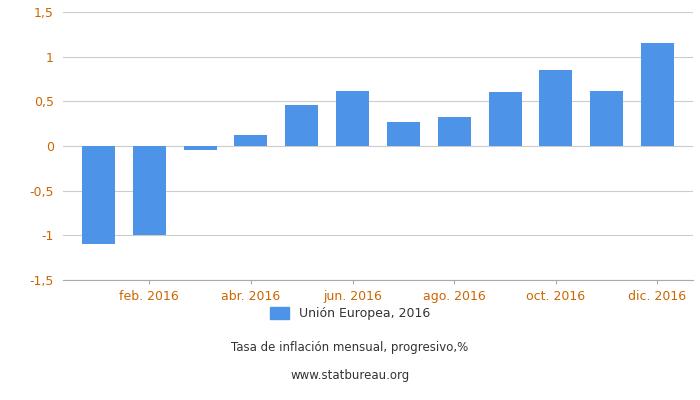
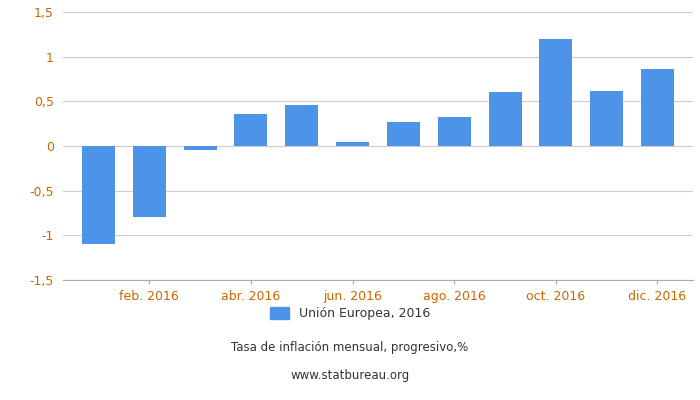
feb. 2016: -1,00 -> -0,80
abr. 2016: 0,12 -> 0,36
jun. 2016: 0,62 -> 0,04
oct. 2016: 0,85 -> 1,20
dic. 2016: 1,15 -> 0,86
